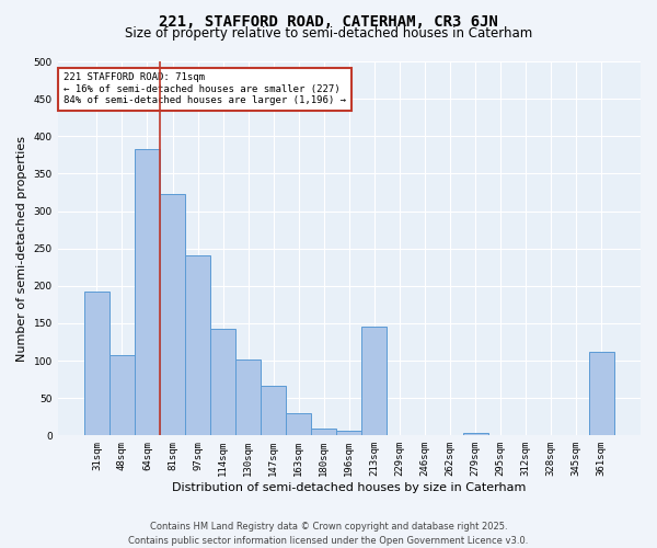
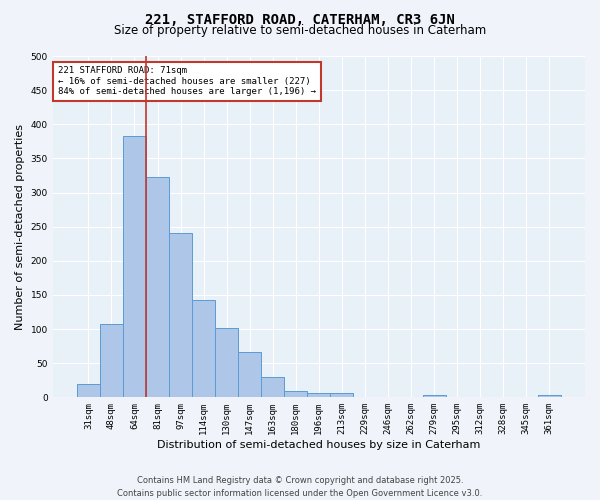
31sqm: 192 -> 20
213sqm: 146 -> 6
361sqm: 112 -> 3
